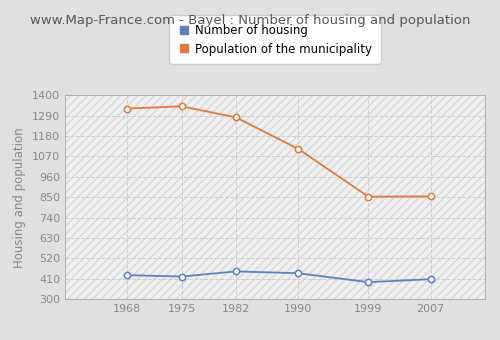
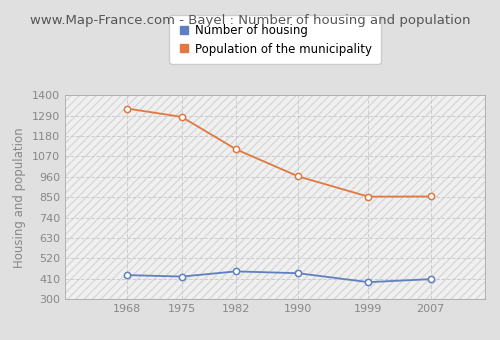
Population of the municipality/1975: 1340 -> 1280
Population of the municipality/1982: 1280 -> 1110
Population of the municipality/1990: 1110 -> 960
